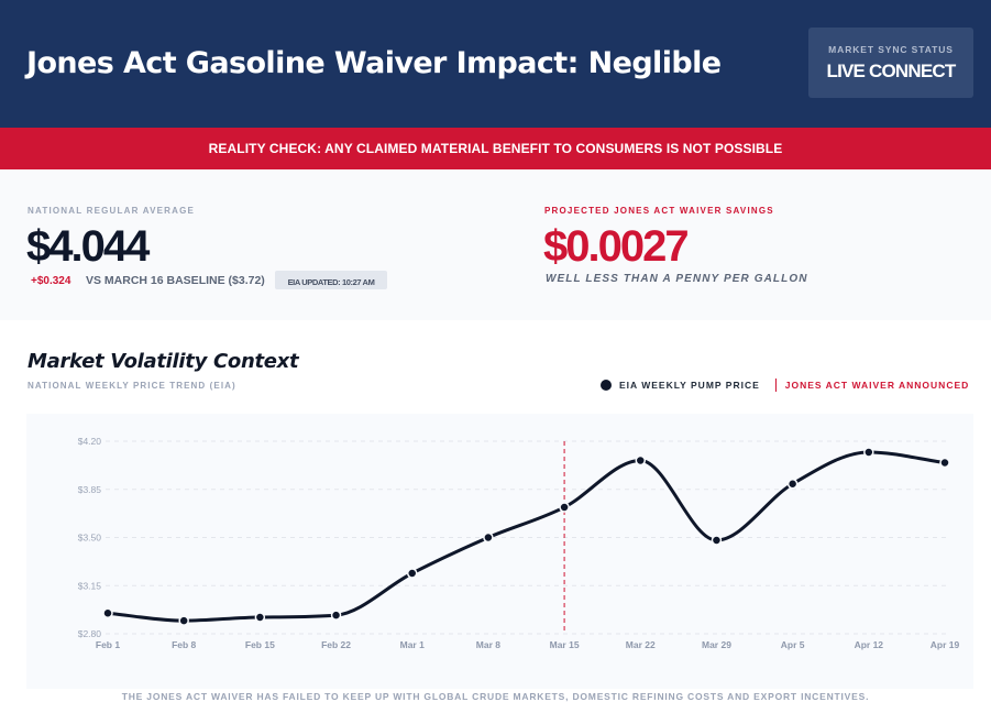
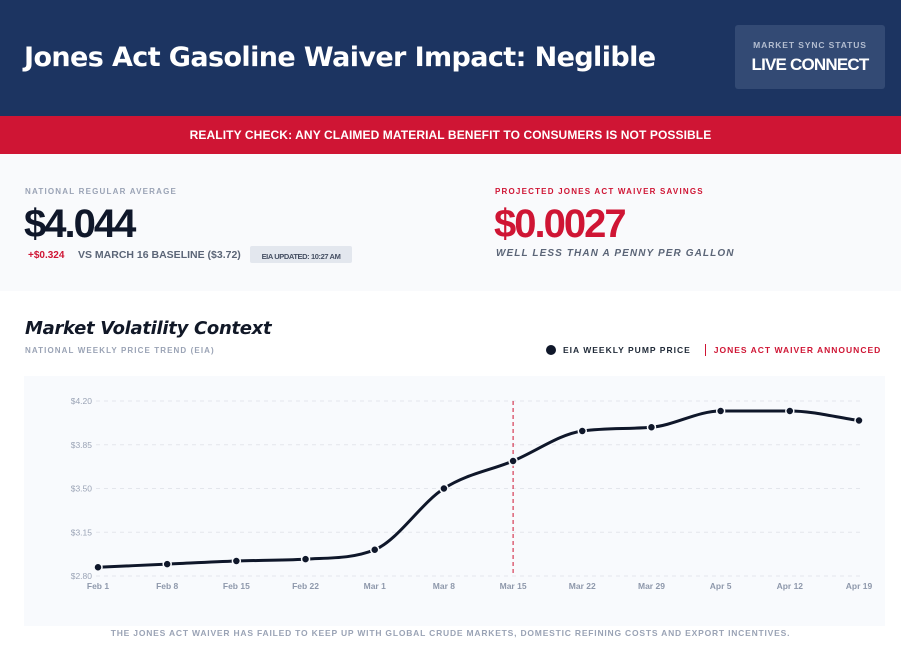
Feb 1: $2.95 -> $2.87
Mar 1: $3.24 -> $3.01
Mar 22: $4.06 -> $3.96
Mar 29: $3.48 -> $3.99
Apr 5: $3.89 -> $4.12
